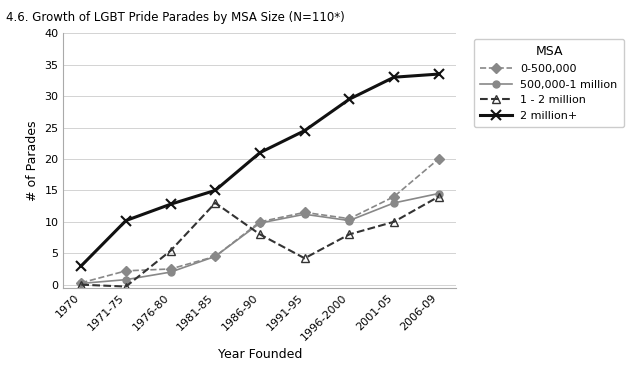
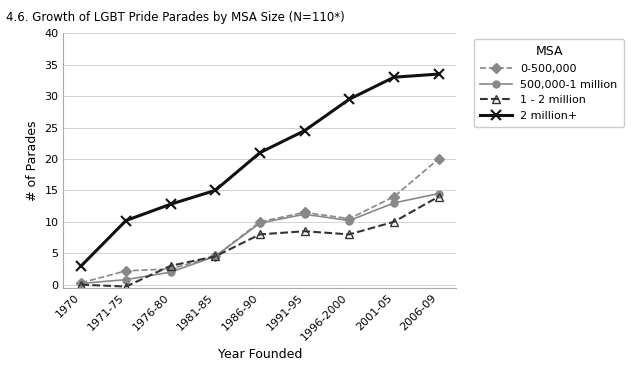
1 - 2 million/1976-80: 5.4 -> 3.0
1 - 2 million/1981-85: 13.0 -> 4.5
1 - 2 million/1991-95: 4.2 -> 8.5
